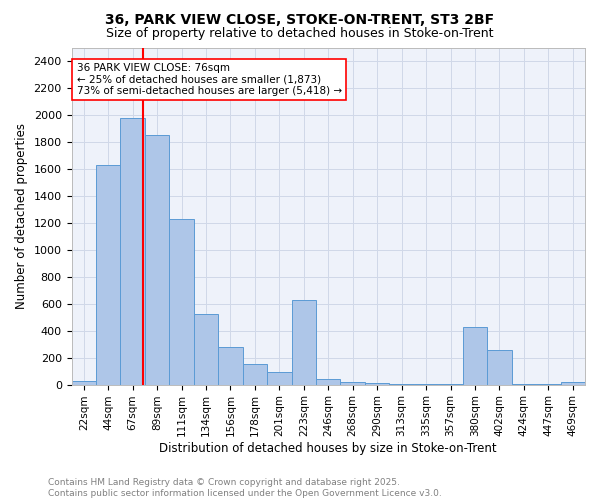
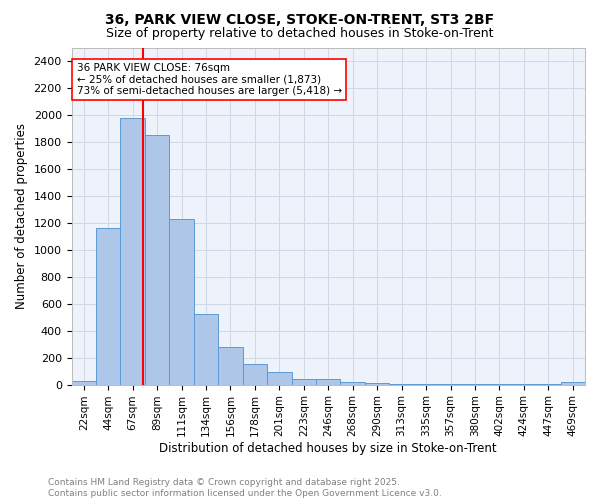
44sqm: 1630 -> 1160
223sqm: 630 -> 40
380sqm: 430 -> 0
402sqm: 260 -> 0
